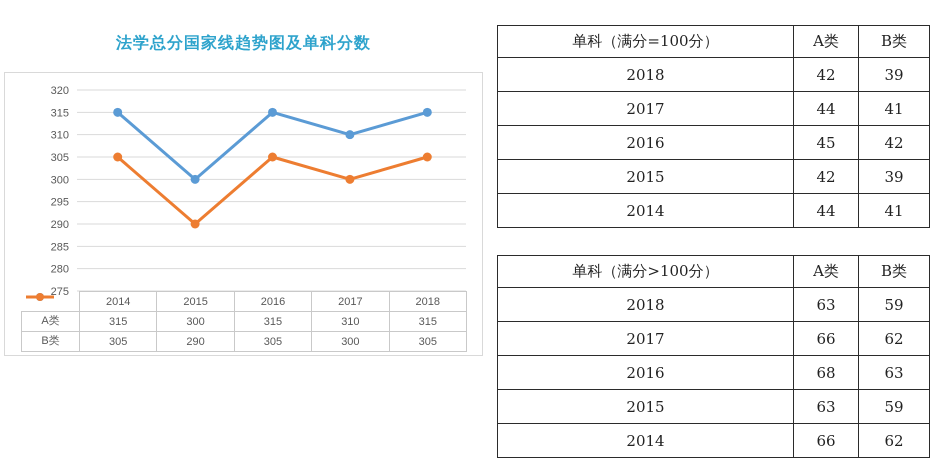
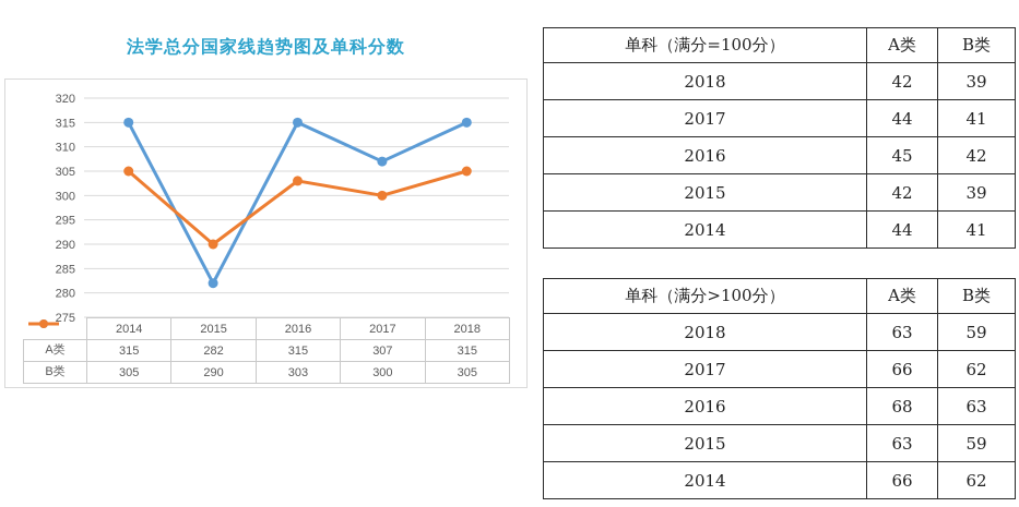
A类/2015: 300 -> 282
B类/2016: 305 -> 303
A类/2017: 310 -> 307
